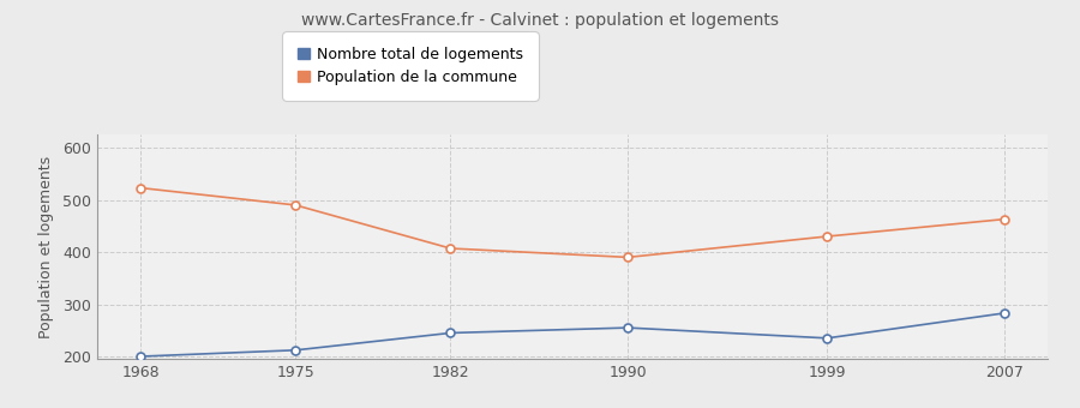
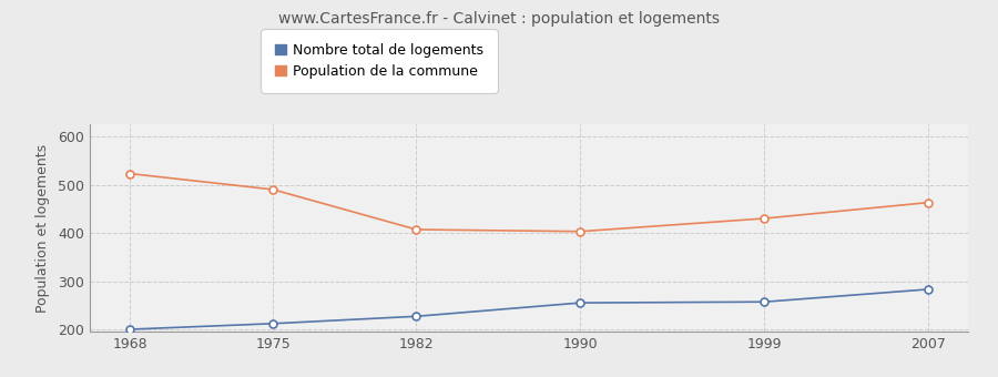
Nombre total de logements/1982: 245 -> 227
Population de la commune/1990: 390 -> 403
Nombre total de logements/1999: 235 -> 257
